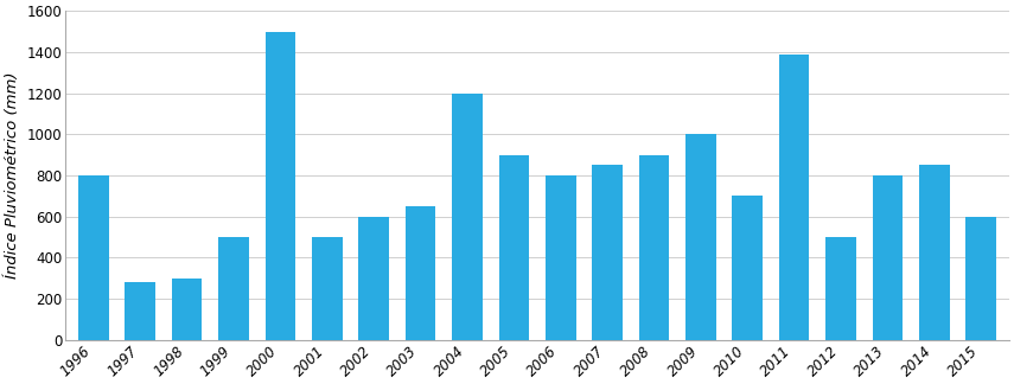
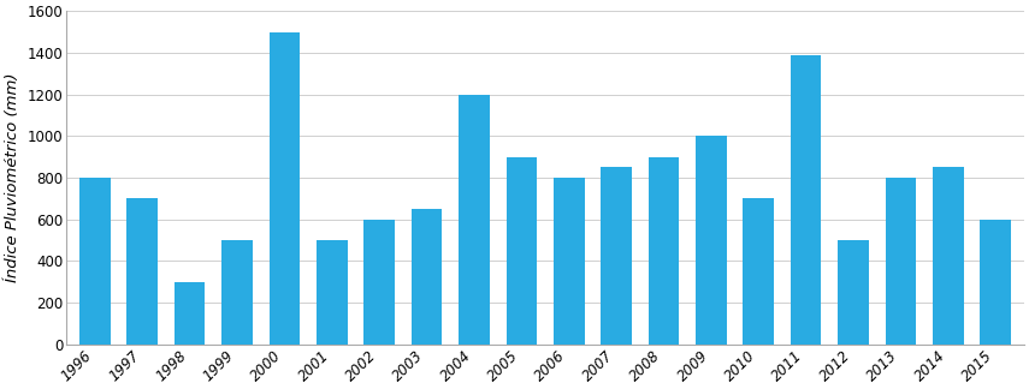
1997: 280 -> 700
